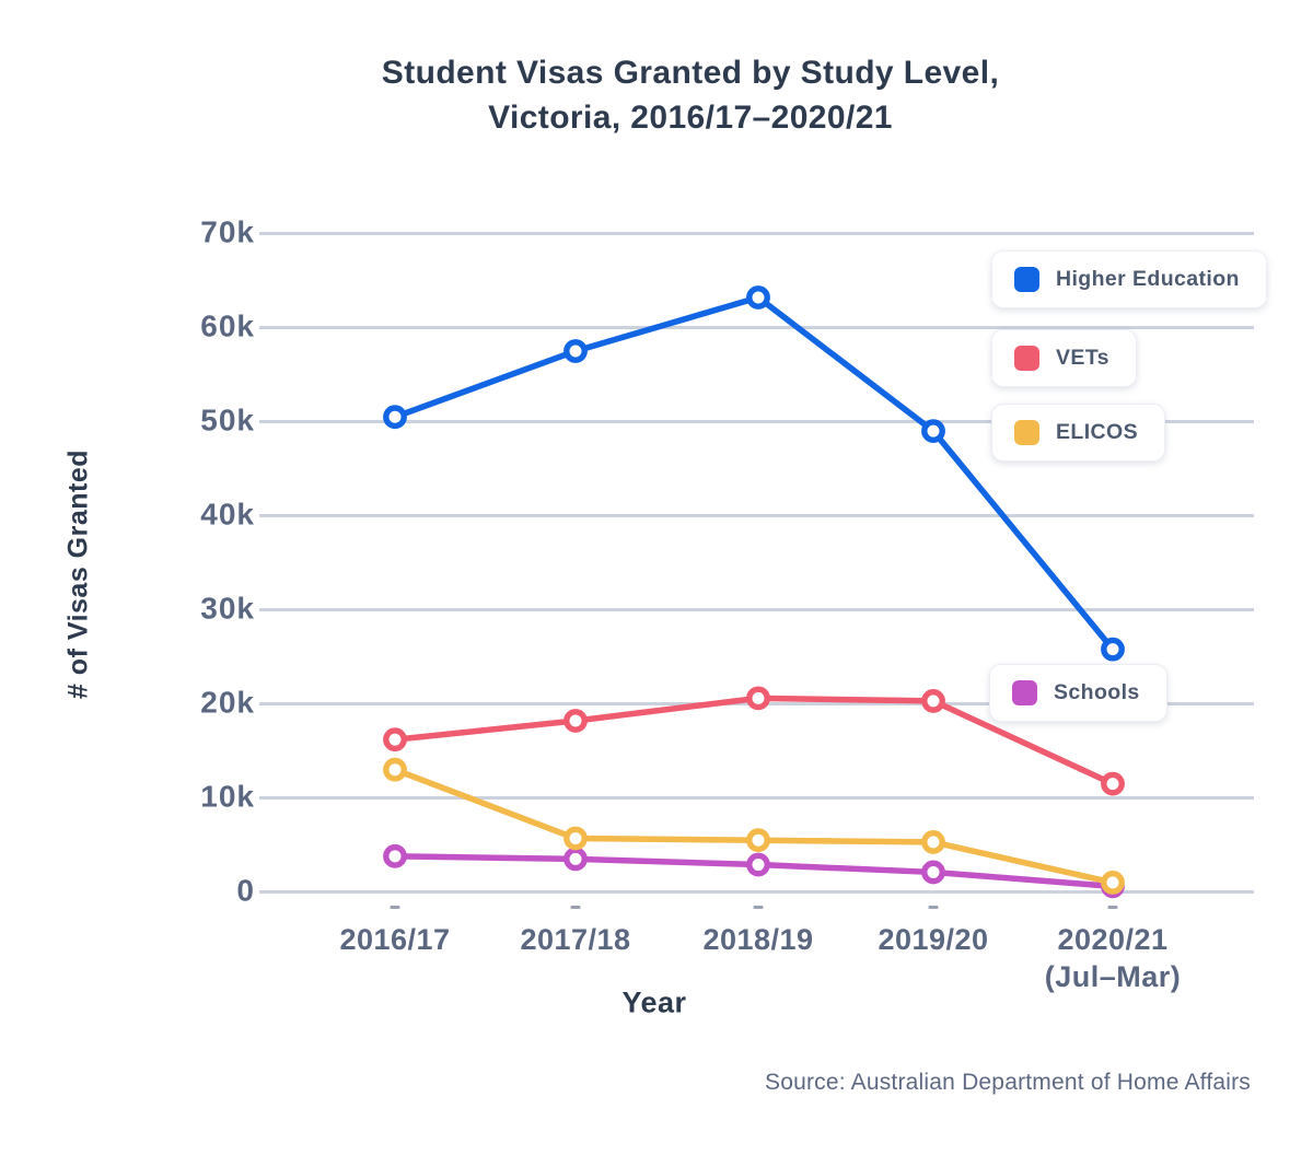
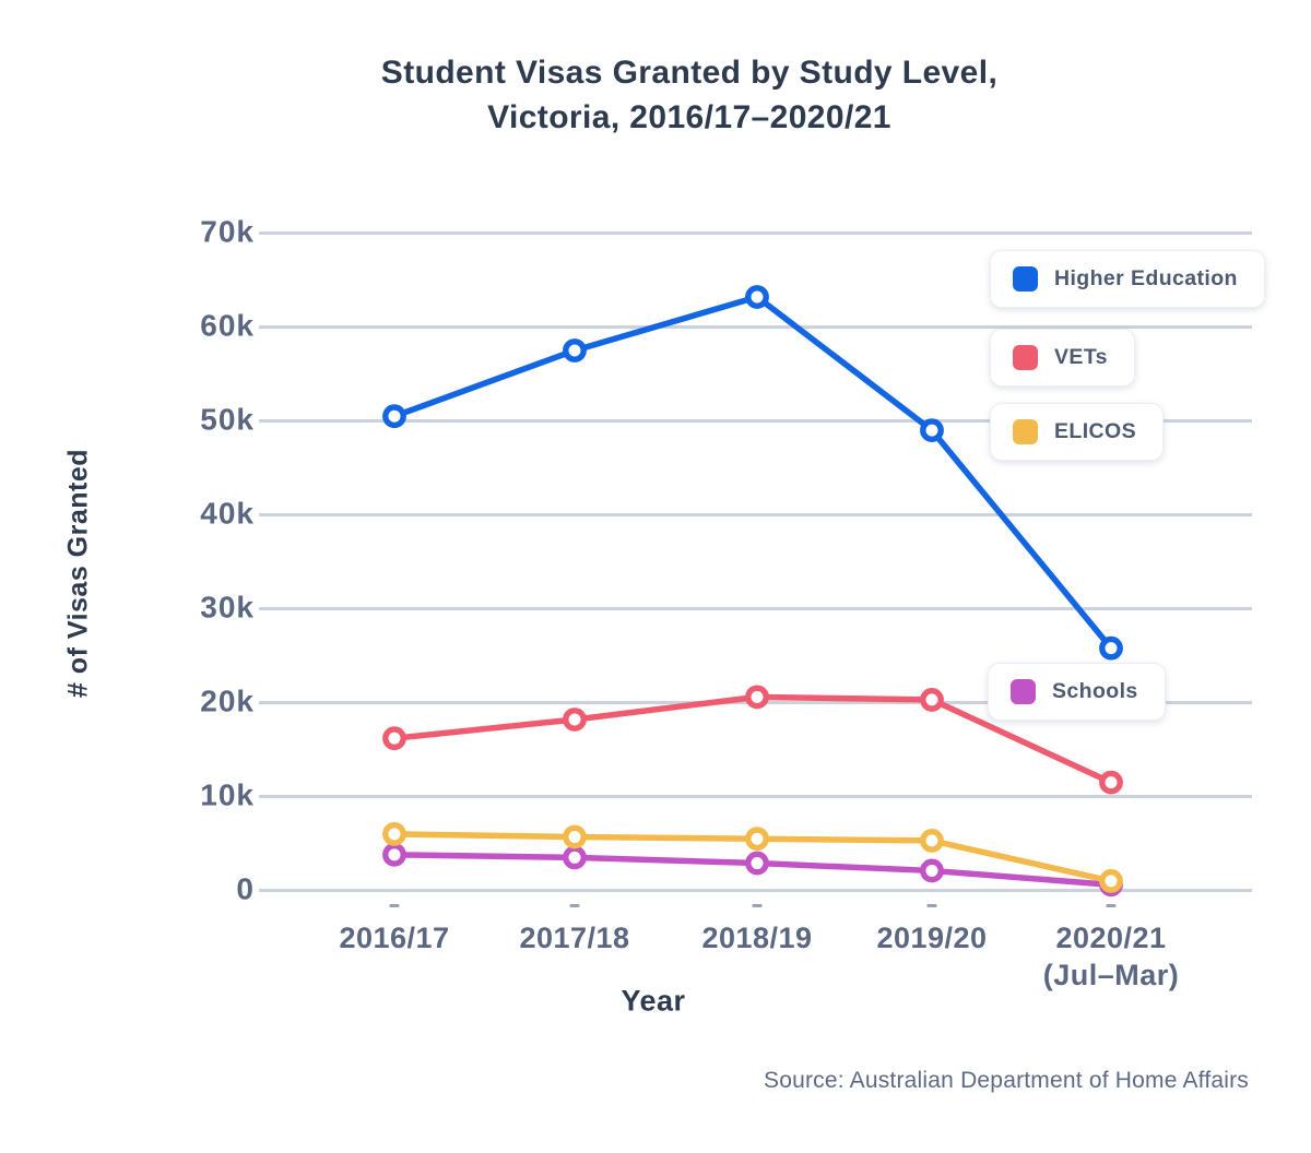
ELICOS/2016/17: 13k -> 6k
